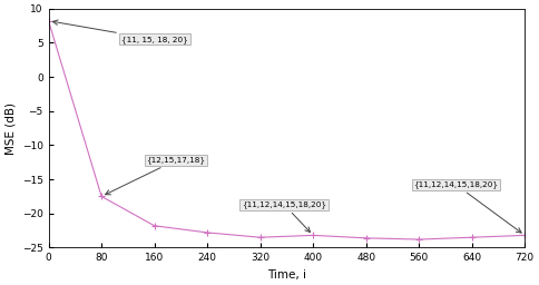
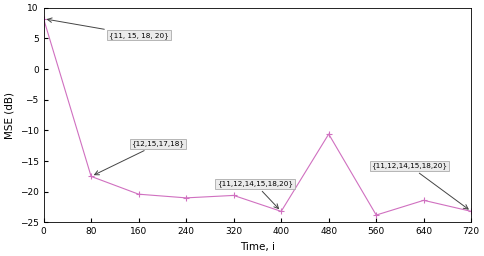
160: -21.8 -> -20.4
240: -22.8 -> -21.0
320: -23.5 -> -20.6
480: -23.6 -> -10.6
640: -23.5 -> -21.4
